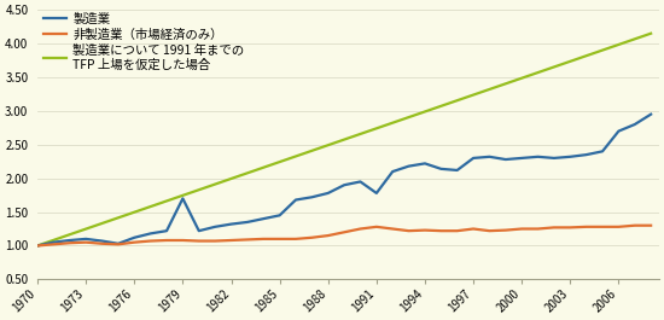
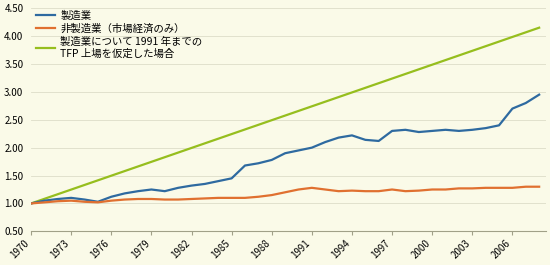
製造業/1979: 1.70 -> 1.25
製造業/1991: 1.78 -> 2.00
